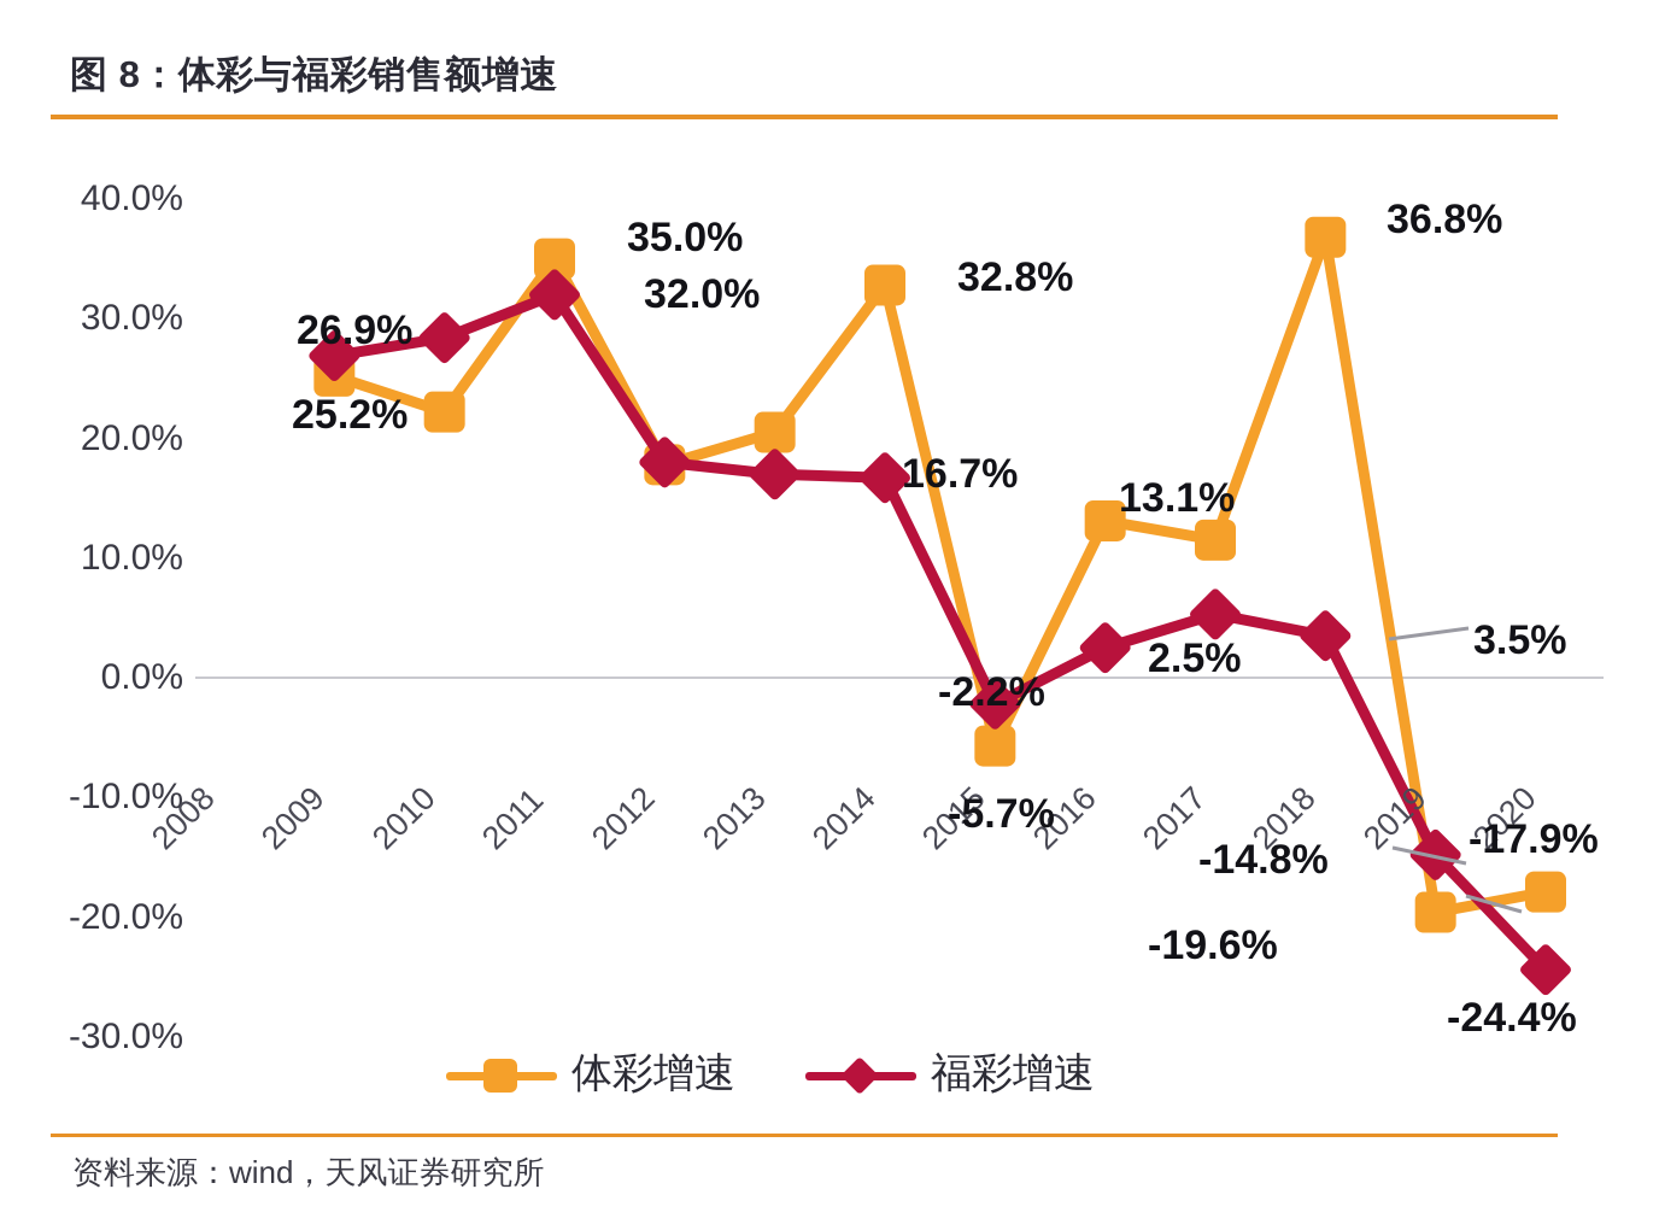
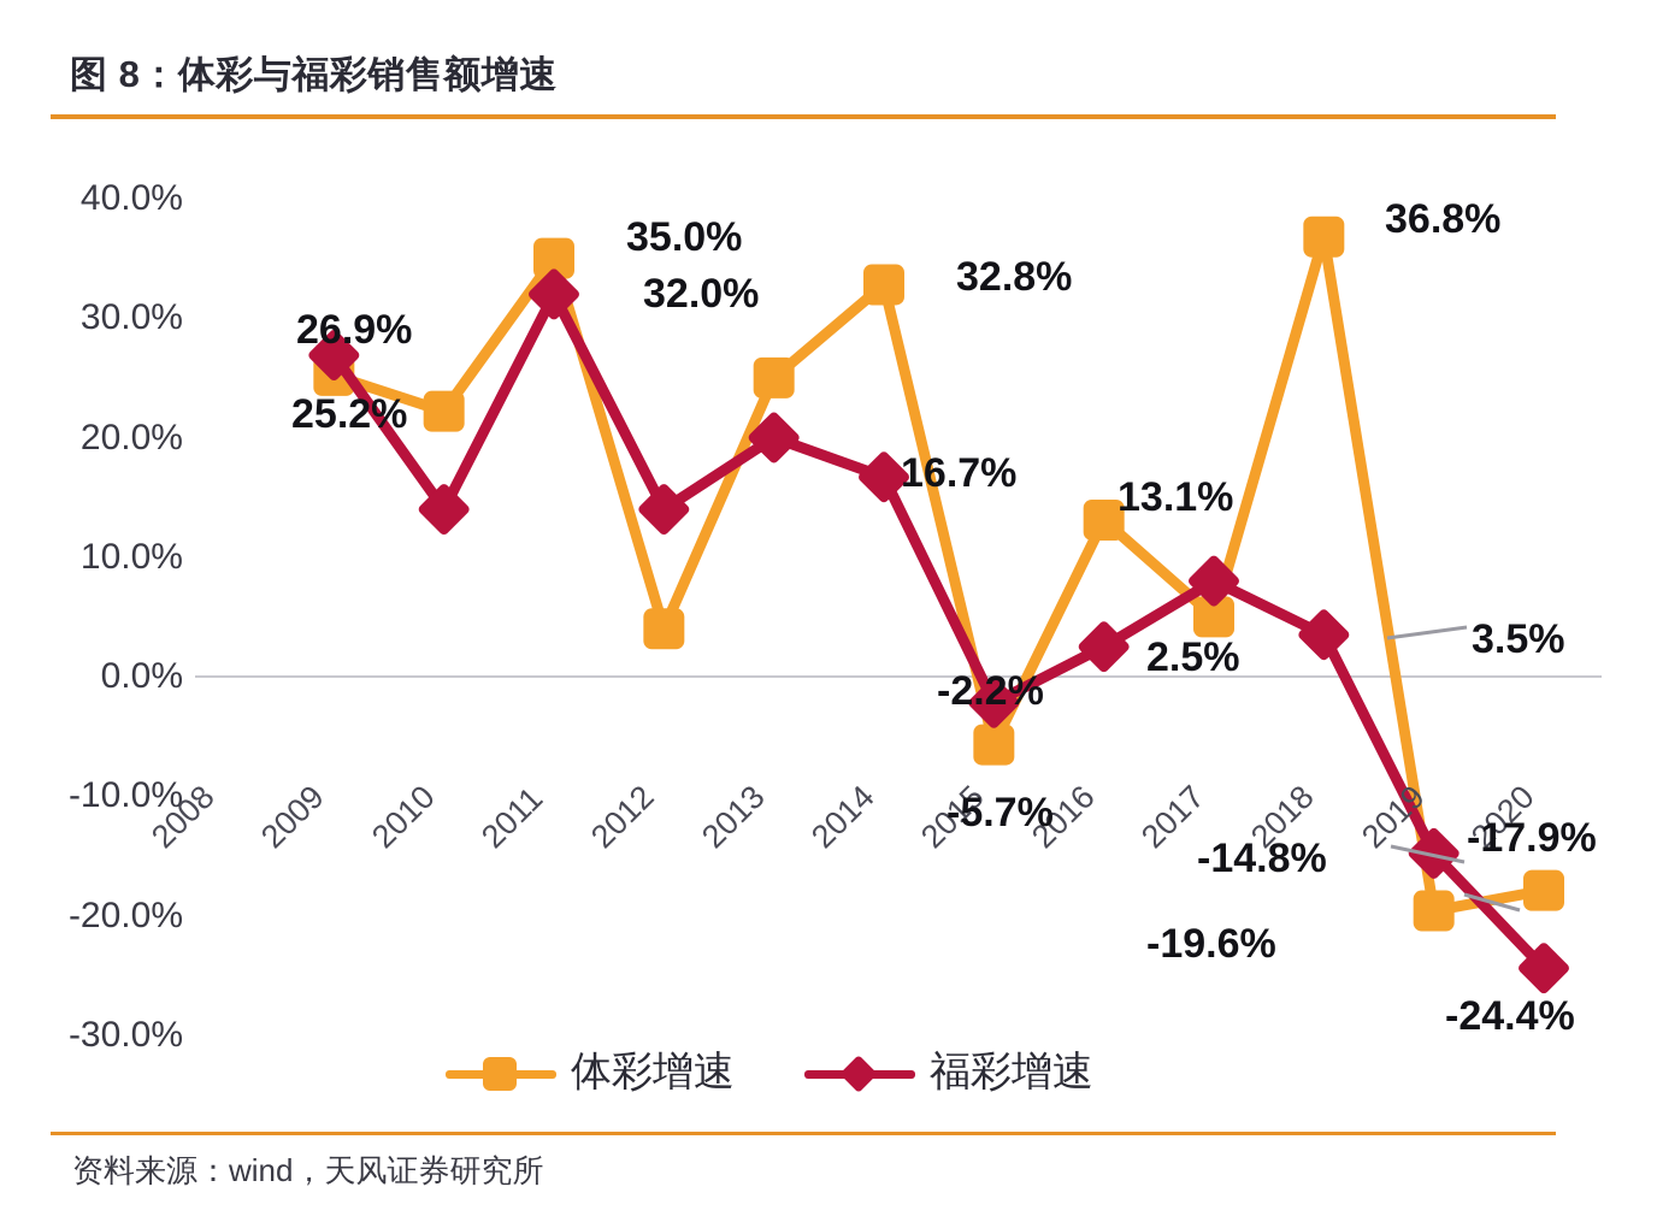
福彩增速/2010: 28% -> 14%
体彩增速/2012: 18% -> 4%
福彩增速/2012: 18% -> 14%
体彩增速/2013: 20% -> 25%
福彩增速/2013: 17% -> 20%
体彩增速/2017: 12% -> 5%
福彩增速/2017: 5% -> 8%
